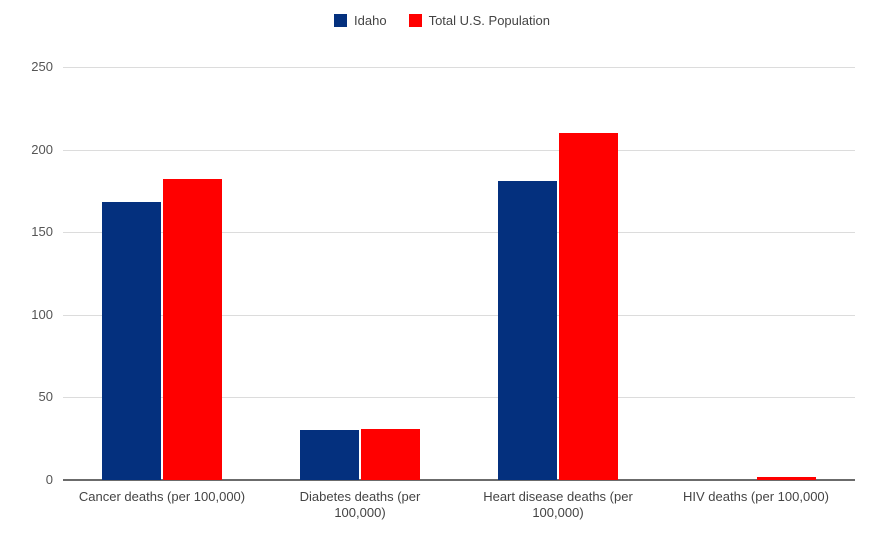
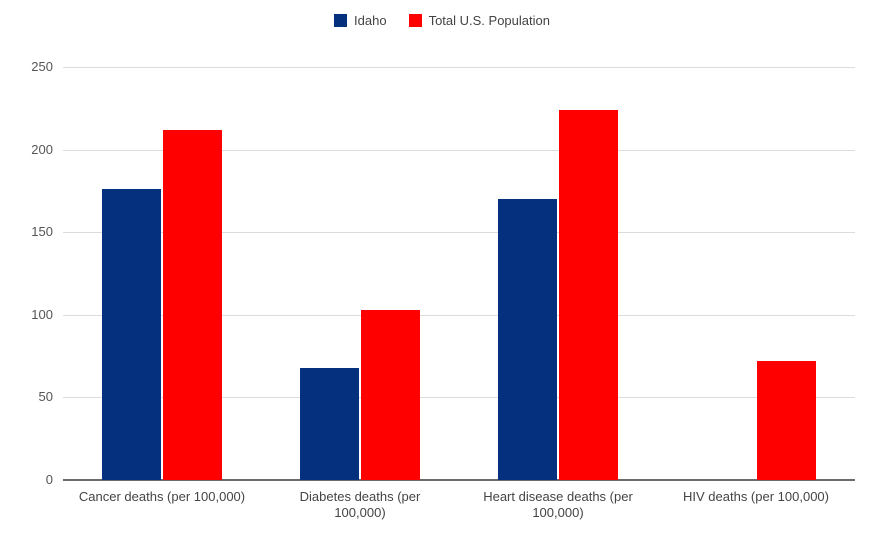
Idaho/Cancer deaths (per 100,000): 168 -> 176
Total U.S. Population/Cancer deaths (per 100,000): 182 -> 212
Idaho/Diabetes deaths (per 100,000): 30 -> 68
Total U.S. Population/Diabetes deaths (per 100,000): 31 -> 103
Idaho/Heart disease deaths (per 100,000): 181 -> 170
Total U.S. Population/Heart disease deaths (per 100,000): 210 -> 224
Total U.S. Population/HIV deaths (per 100,000): 2 -> 72
